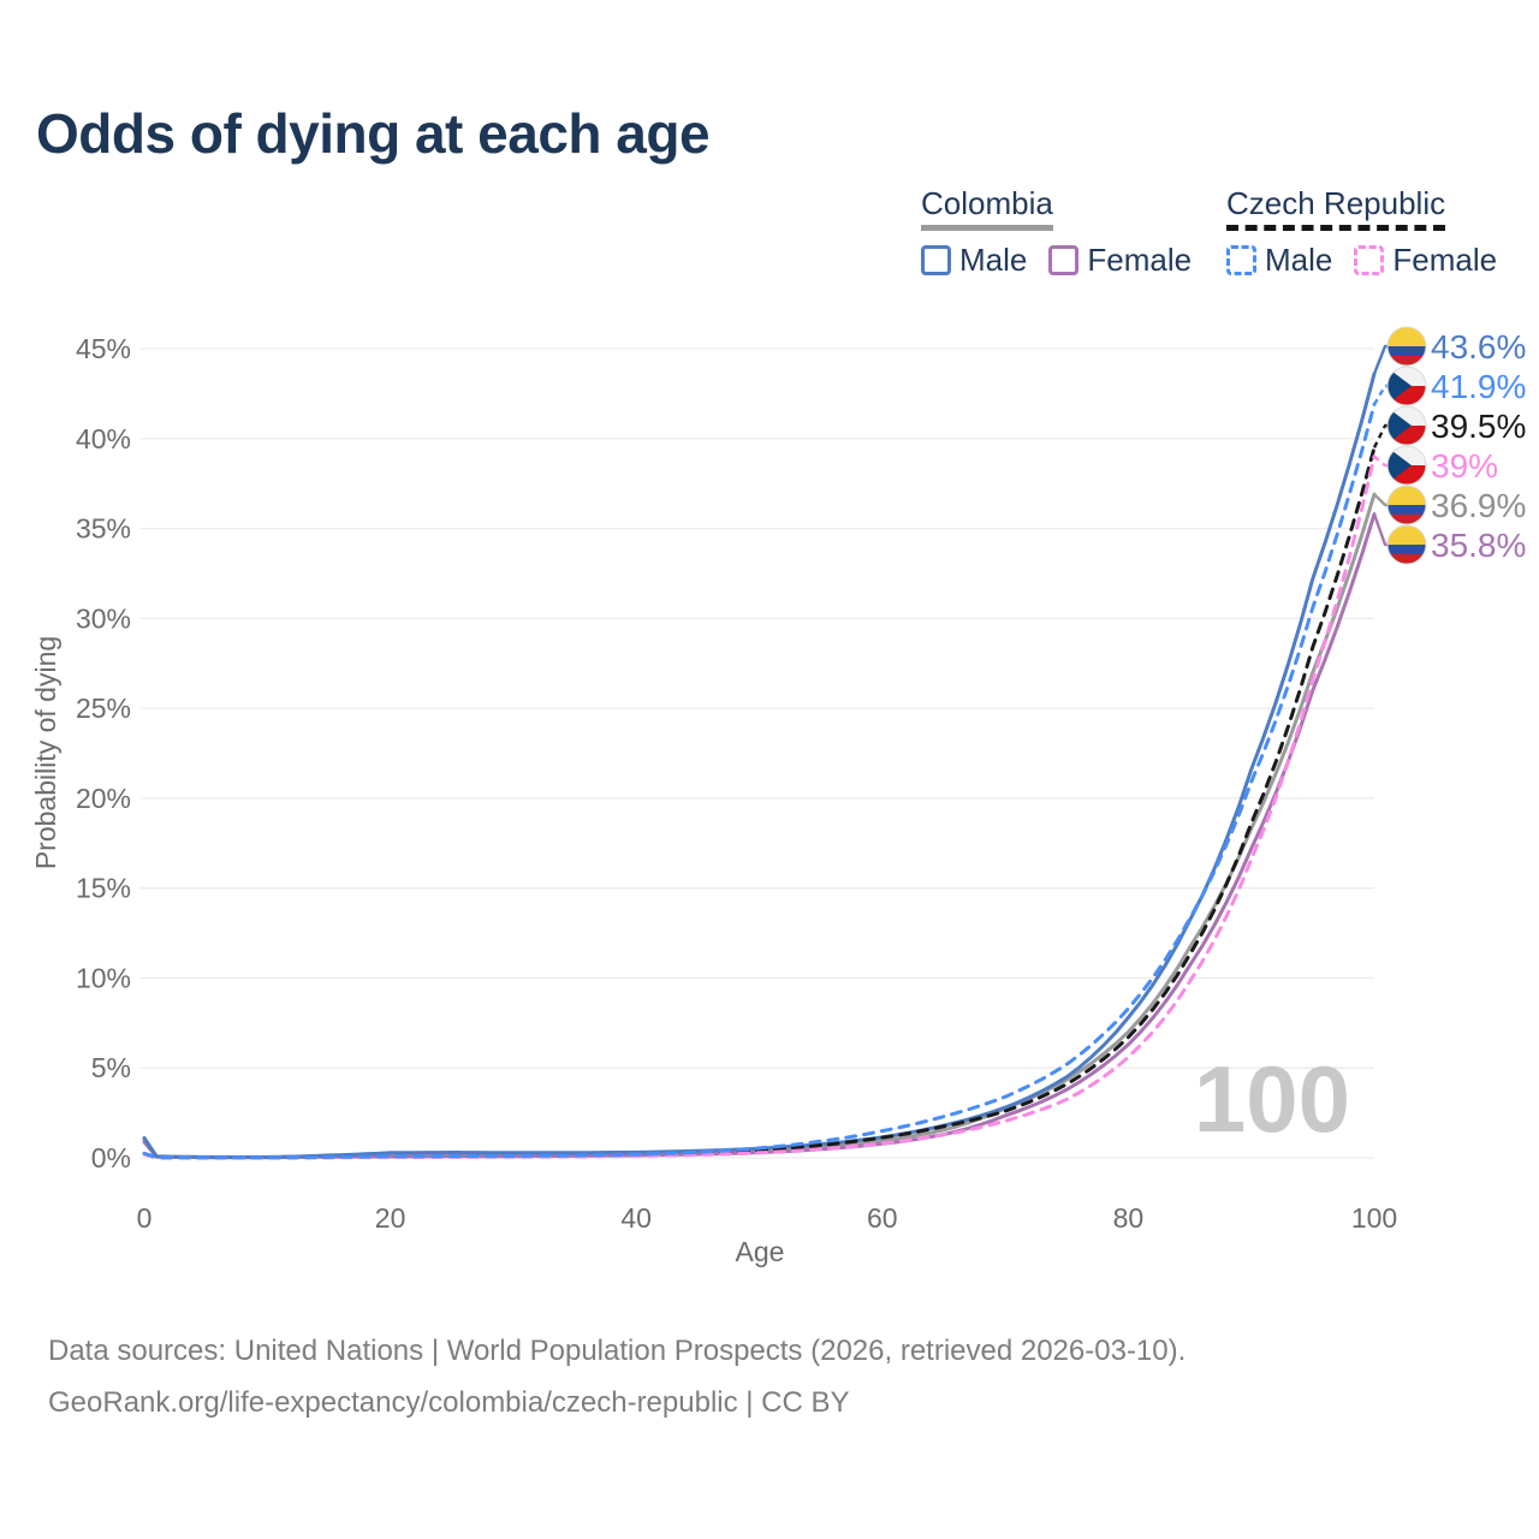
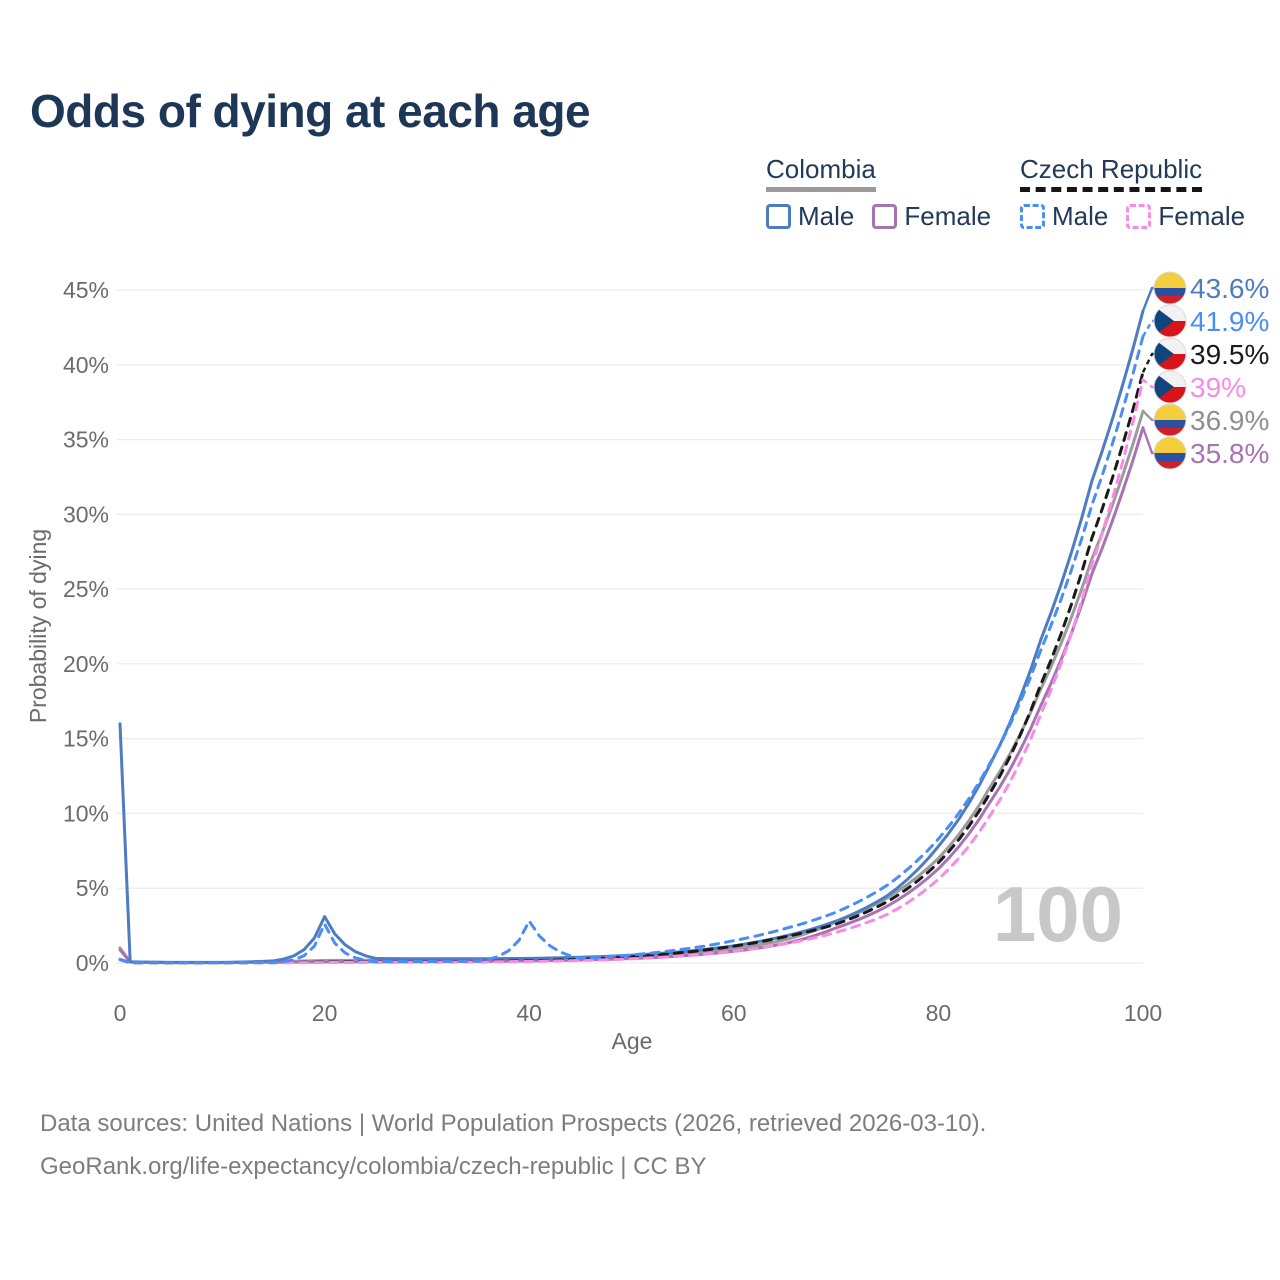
Colombia Male/0: 1.1% -> 16.0%
Colombia Male/20: 0.3% -> 3.1%
Czech Republic Male/20: 0.1% -> 2.6%
Czech Republic Male/40: 0.2% -> 2.8%
